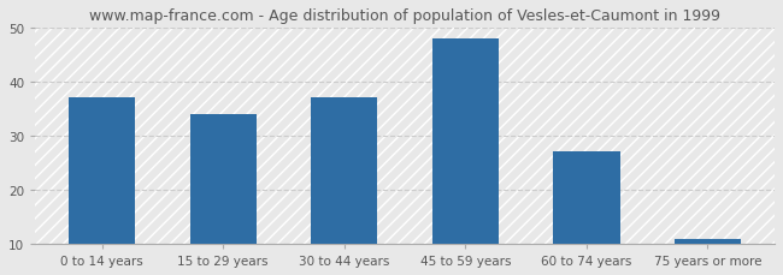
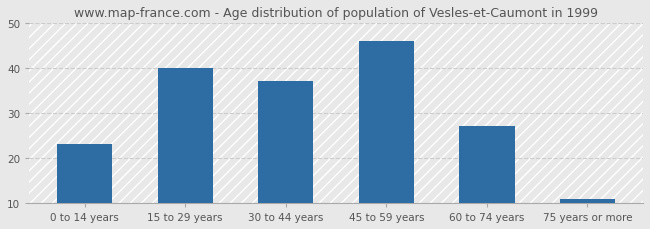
0 to 14 years: 37 -> 23
15 to 29 years: 34 -> 40
45 to 59 years: 48 -> 46
